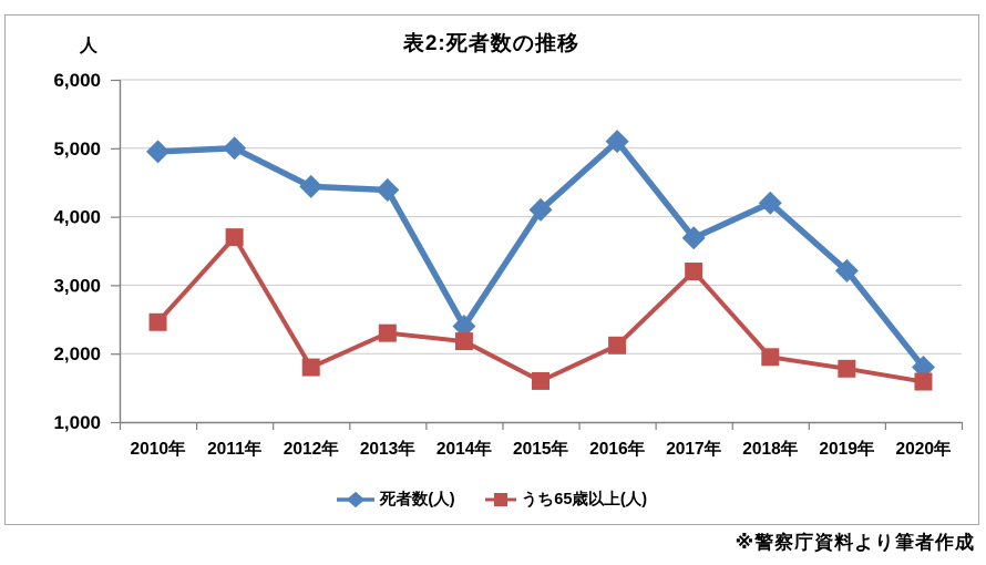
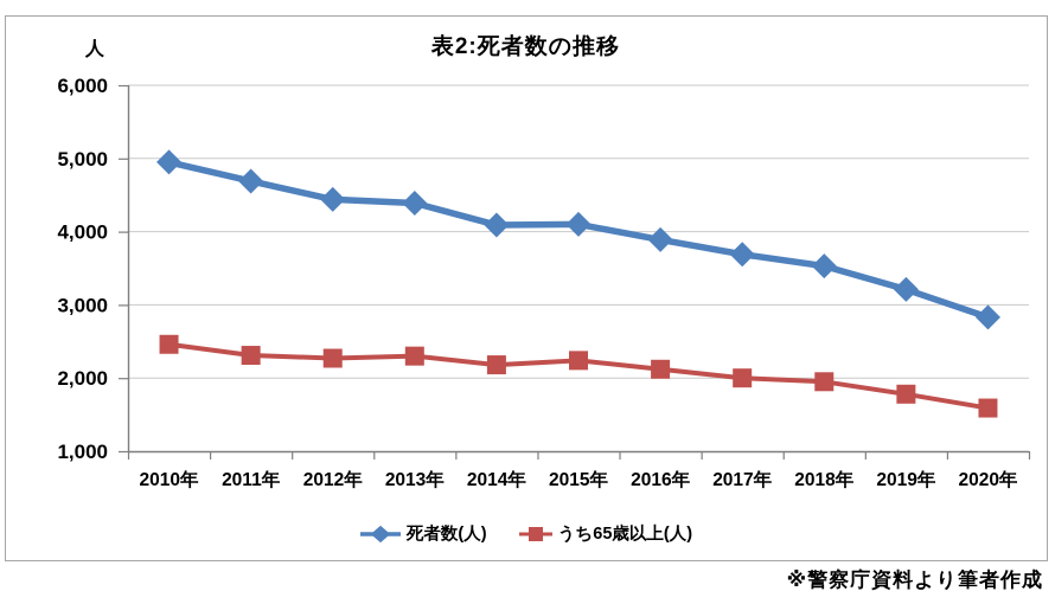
死者数(人)/2011年: 5000 -> 4700
うち65歳以上(人)/2011年: 3700 -> 2300
うち65歳以上(人)/2012年: 1800 -> 2300
死者数(人)/2014年: 2400 -> 4100
うち65歳以上(人)/2015年: 1600 -> 2200
死者数(人)/2016年: 5100 -> 3900
うち65歳以上(人)/2017年: 3200 -> 2000
死者数(人)/2018年: 4200 -> 3500
死者数(人)/2020年: 1800 -> 2800
